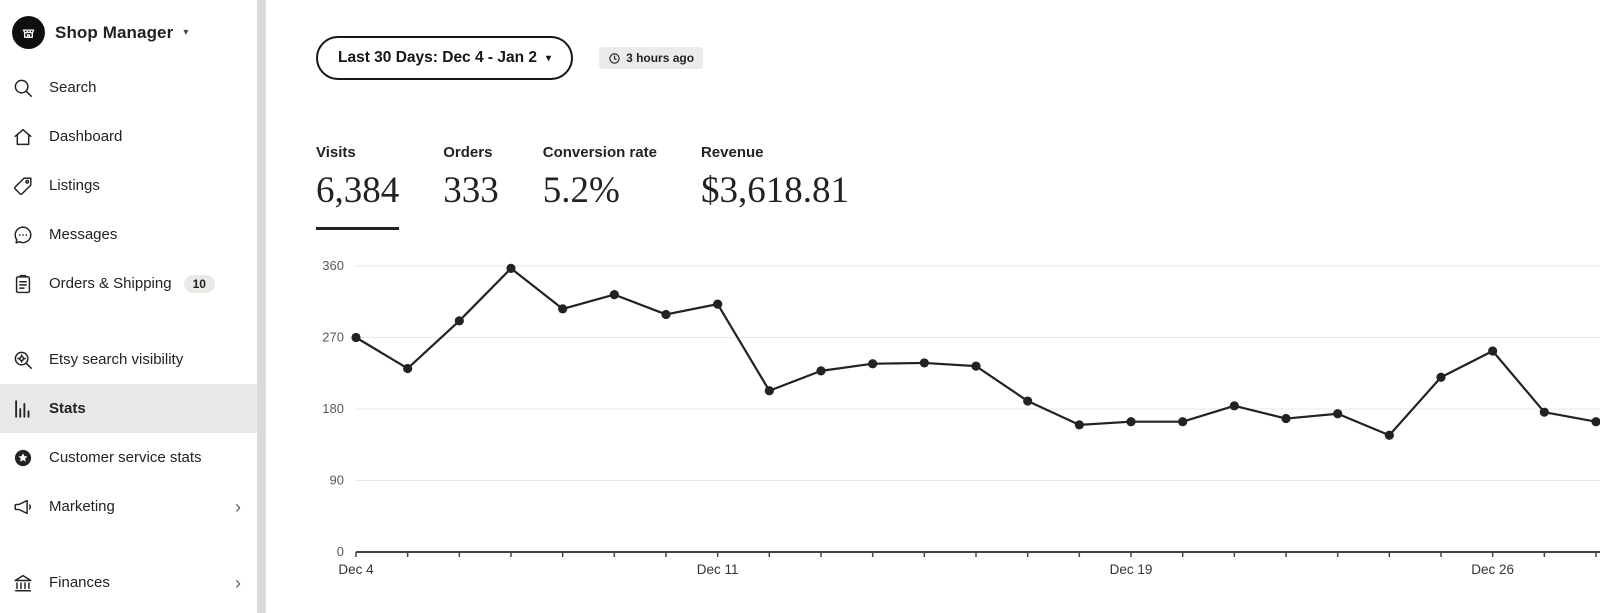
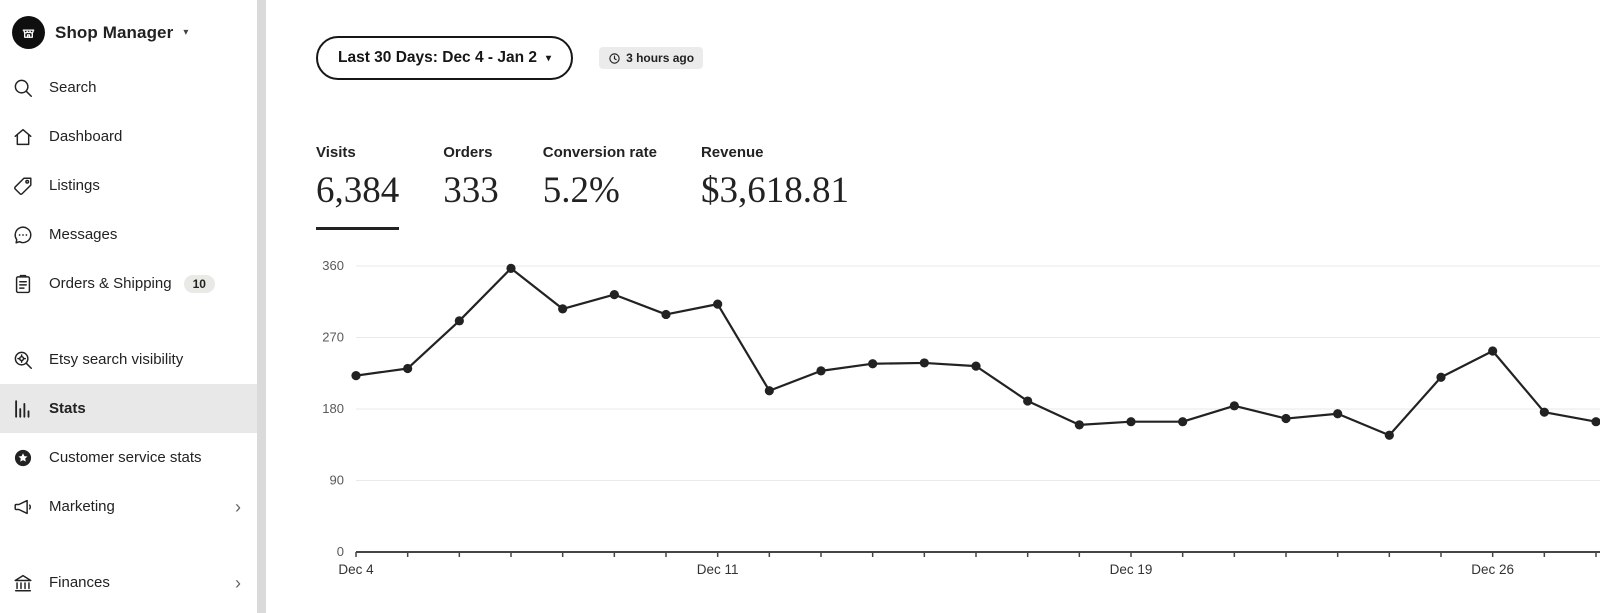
Dec 4: 270 -> 220
